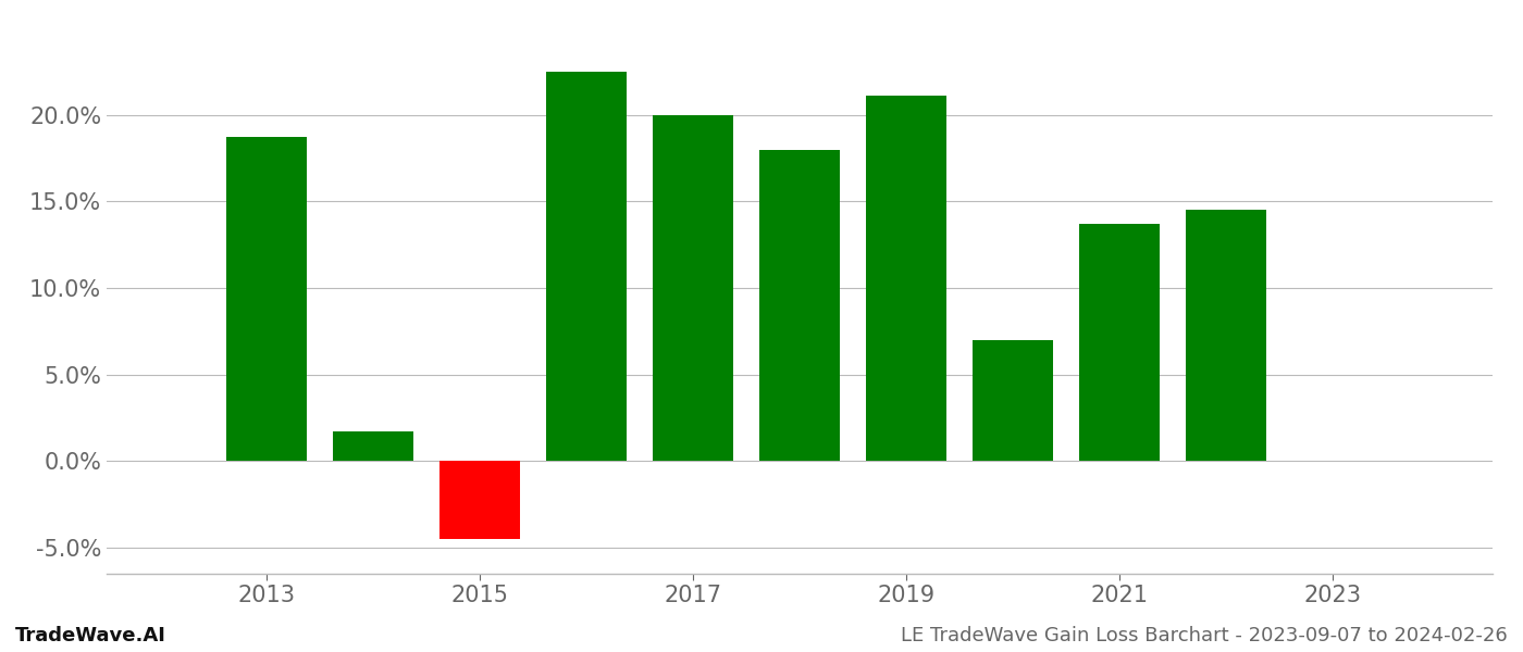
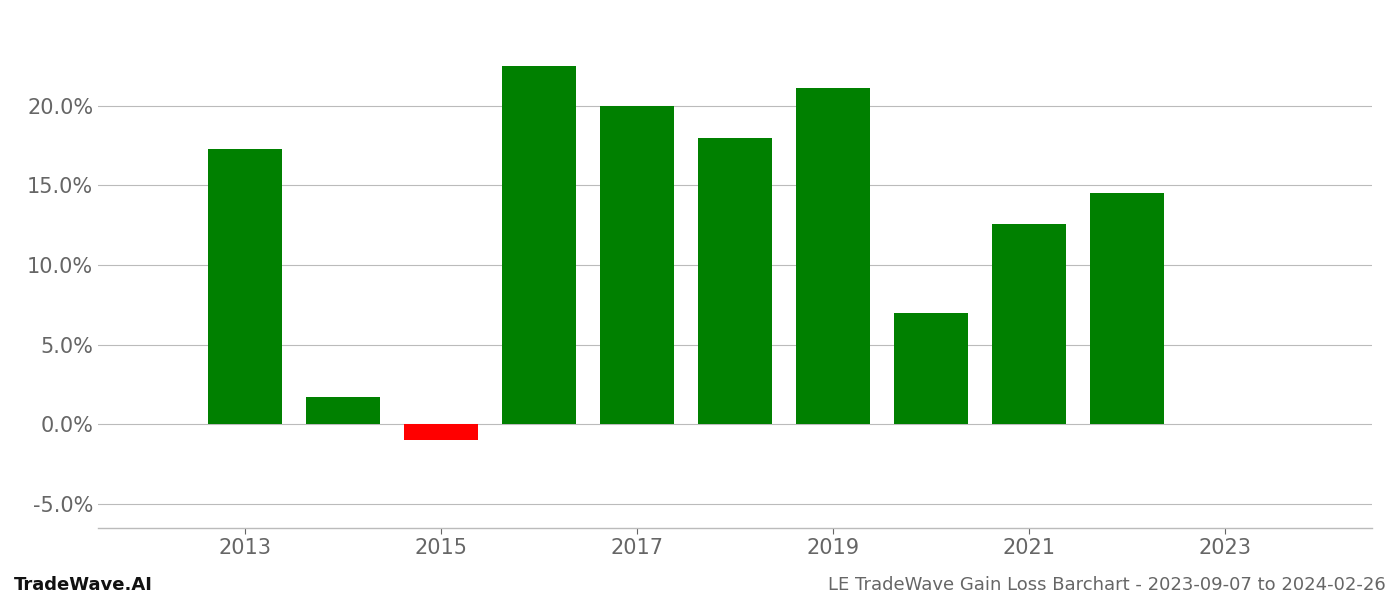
2013: 18.7% -> 17.3%
2015: -4.5% -> -1.0%
2021: 13.7% -> 12.6%
